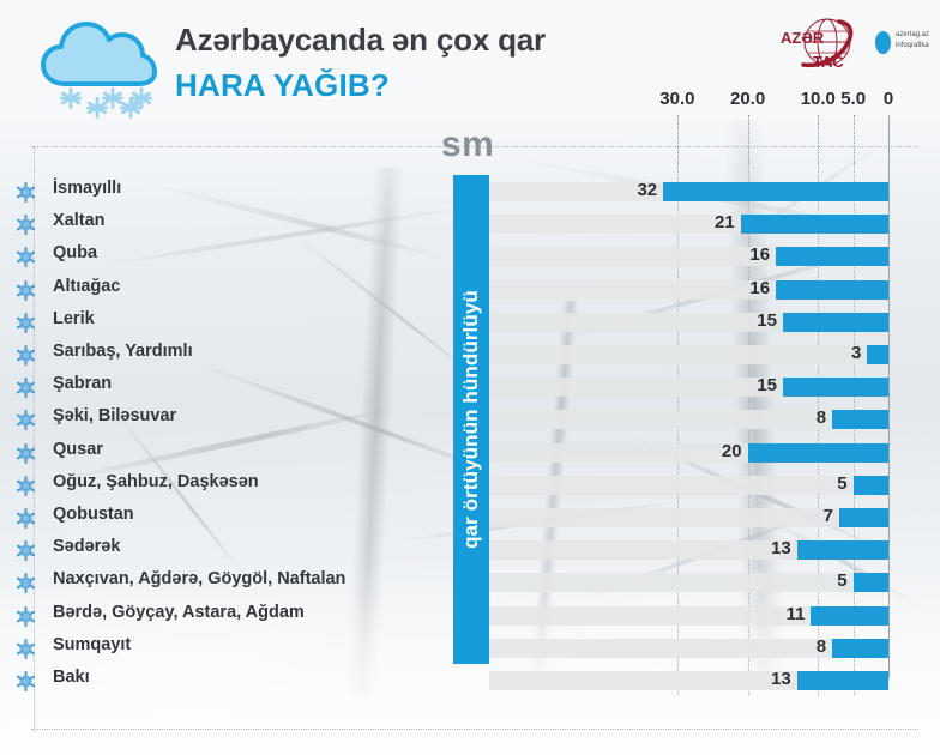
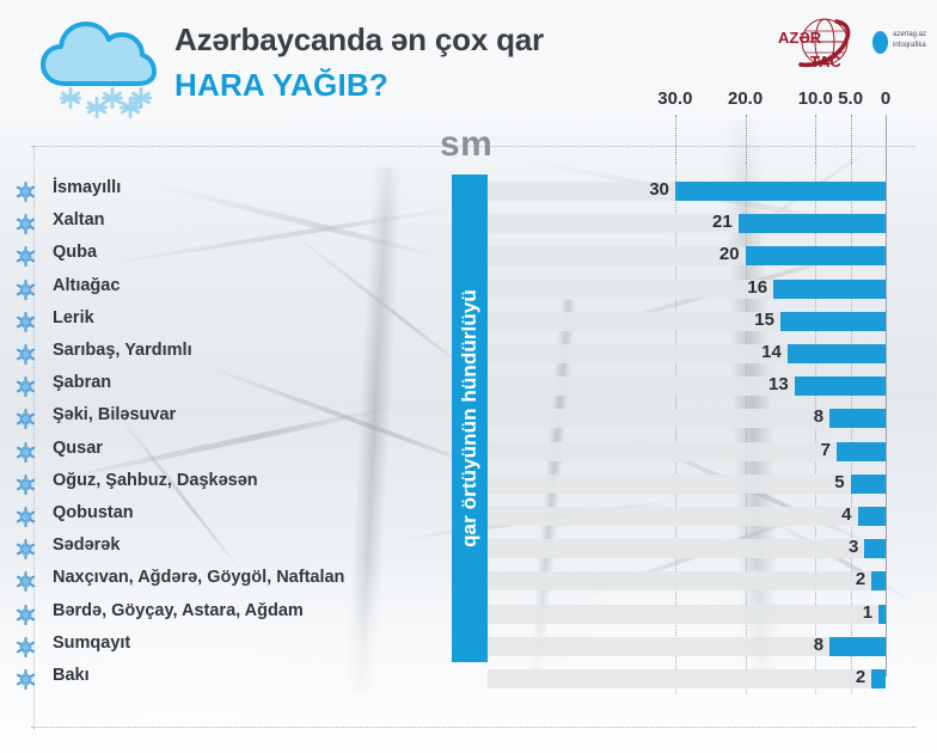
İsmayıllı: 32 -> 30
Quba: 16 -> 20
Sarıbaş, Yardımlı: 3 -> 14
Şabran: 15 -> 13
Qusar: 20 -> 7
Qobustan: 7 -> 4
Sədərək: 13 -> 3
Naxçıvan, Ağdərə, Göygöl, Naftalan: 5 -> 2
Bərdə, Göyçay, Astara, Ağdam: 11 -> 1
Bakı: 13 -> 2
